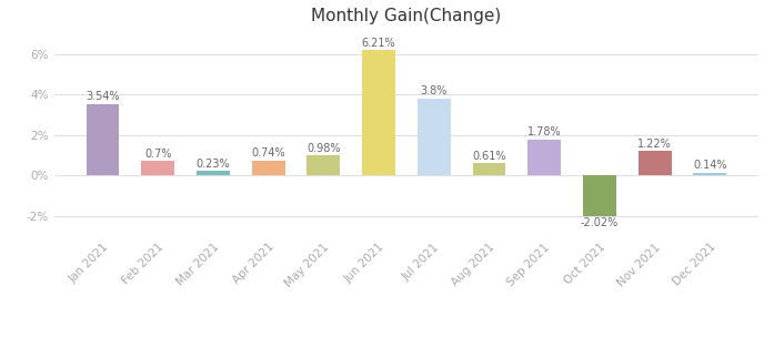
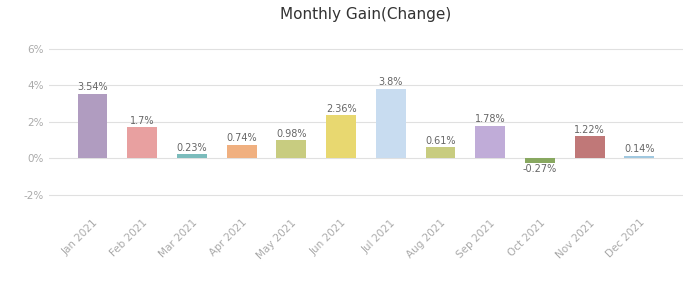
Feb 2021: 0.7% -> 1.7%
Jun 2021: 6.21% -> 2.36%
Oct 2021: -2.02% -> -0.27%
